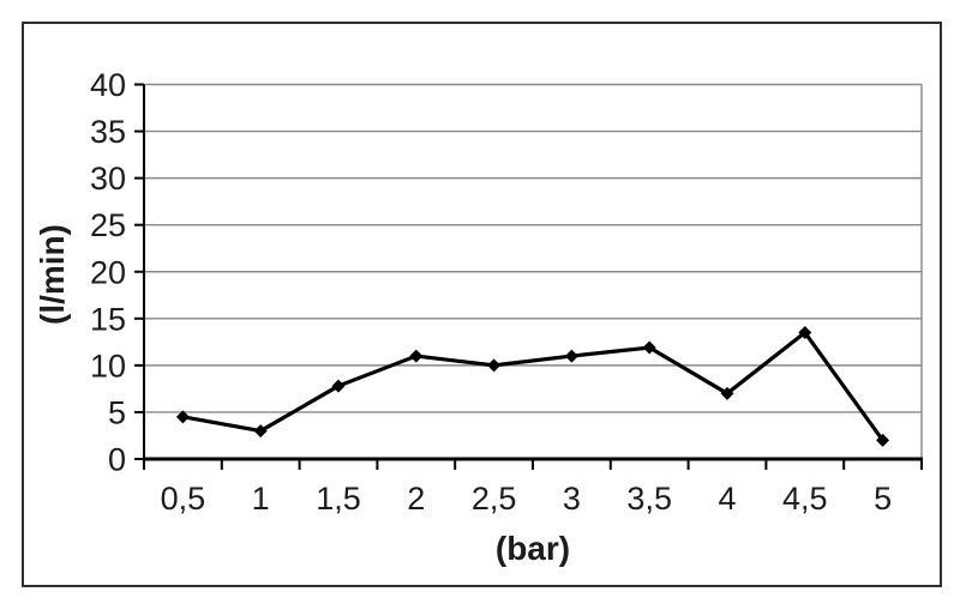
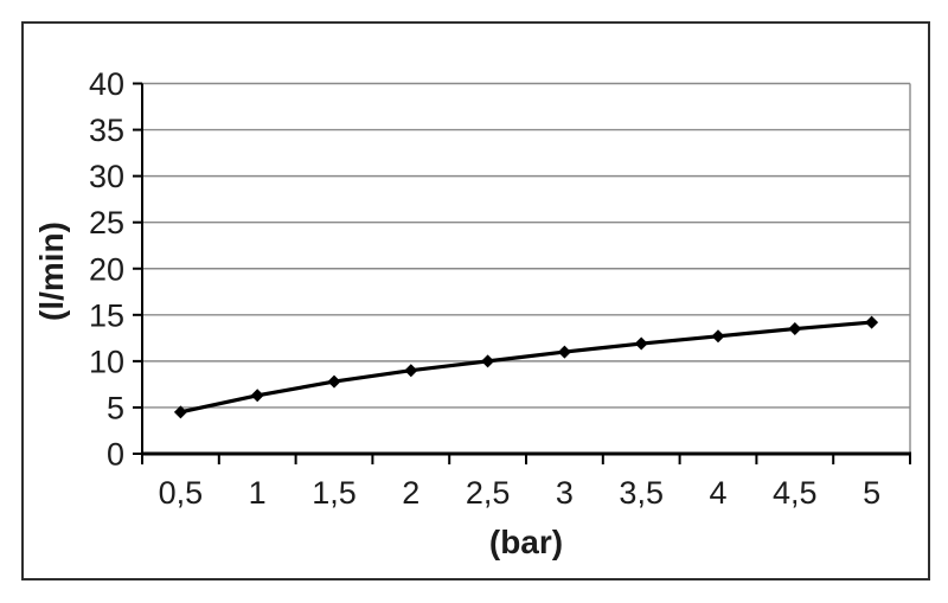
1: 3 -> 6
2: 11 -> 9
4: 7 -> 13
5: 2 -> 14
